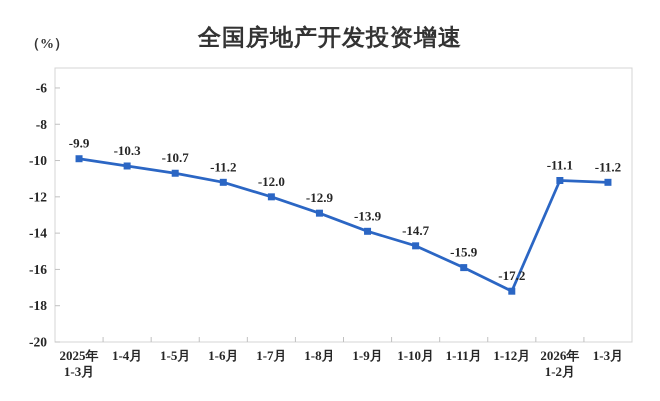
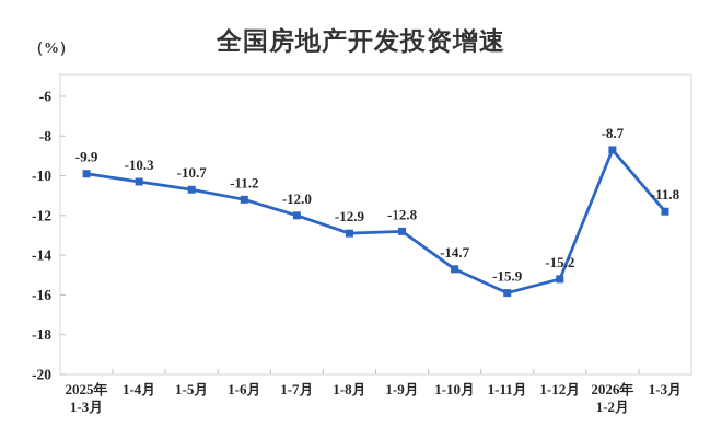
1-9月: -13.9 -> -12.8
1-12月: -17.2 -> -15.2
2026年 1-2月: -11.1 -> -8.7
1-3月: -11.2 -> -11.8
